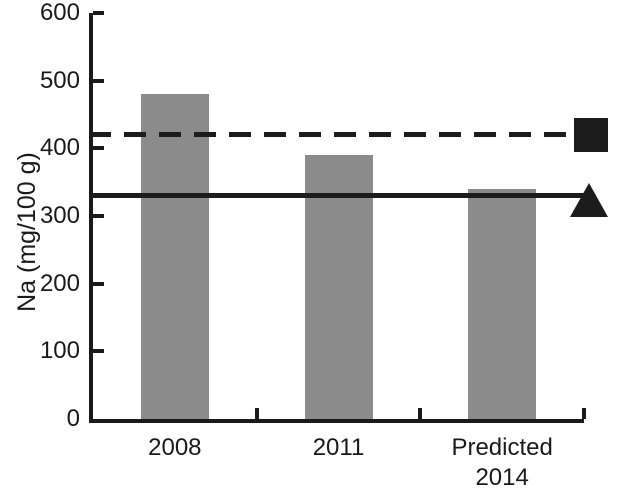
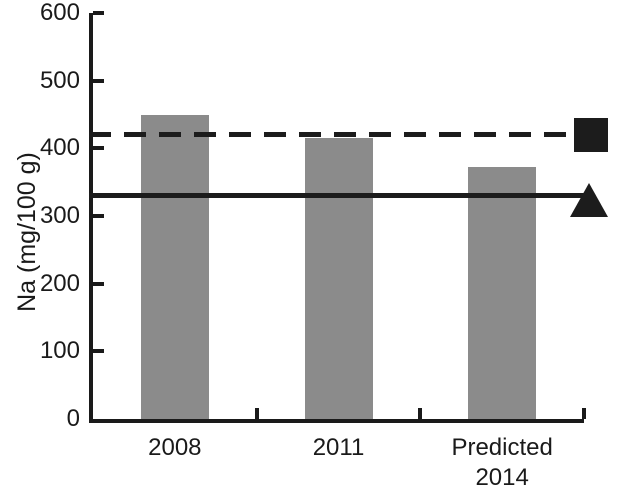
2008: 480 -> 450
2011: 390 -> 420
Predicted 2014: 340 -> 370
